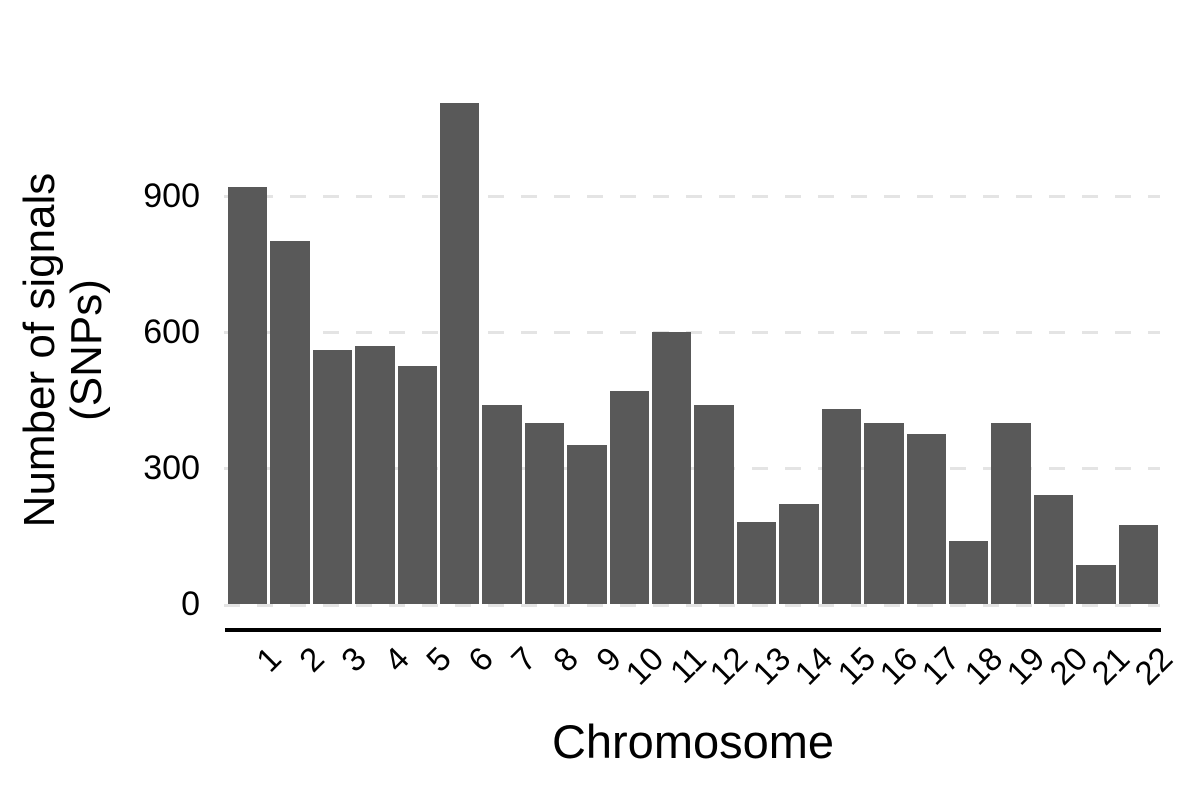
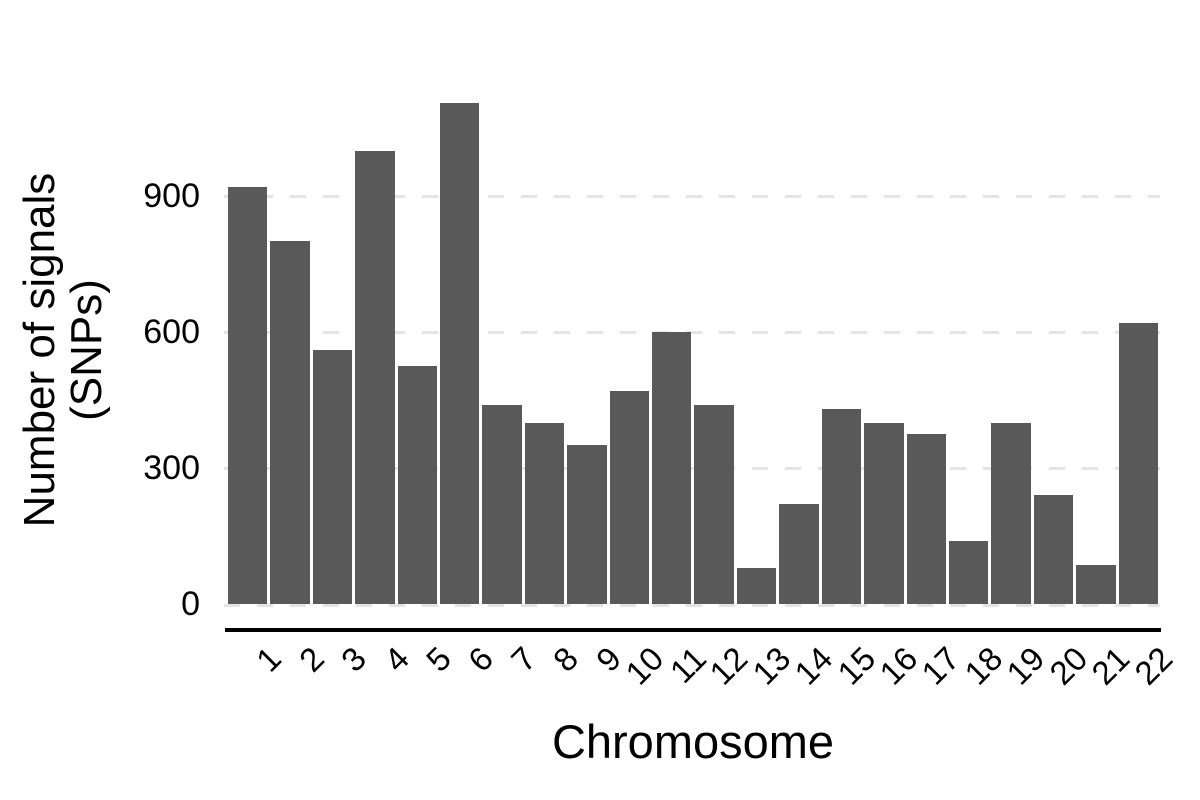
4: 570 -> 1000
13: 180 -> 80
22: 180 -> 620
